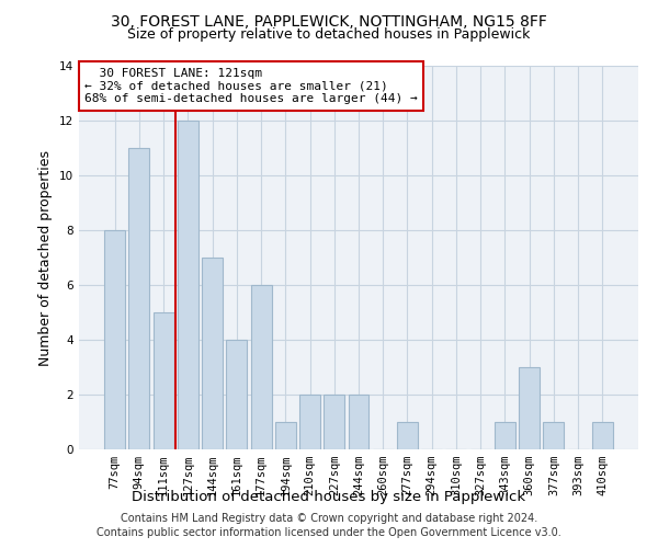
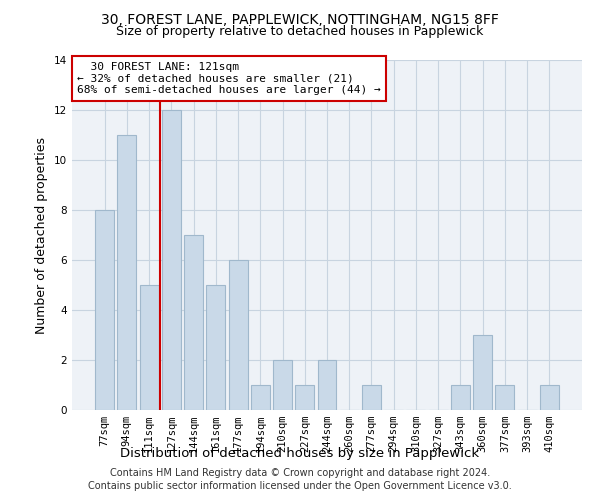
161sqm: 4 -> 5
227sqm: 2 -> 1
